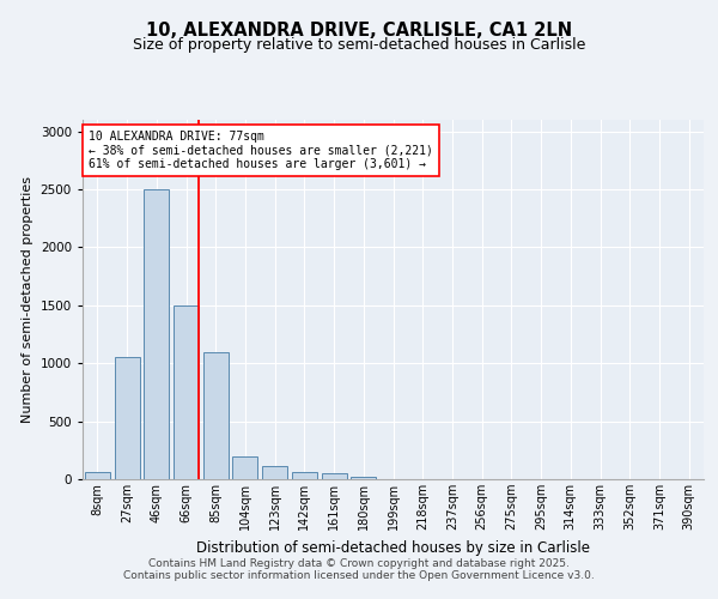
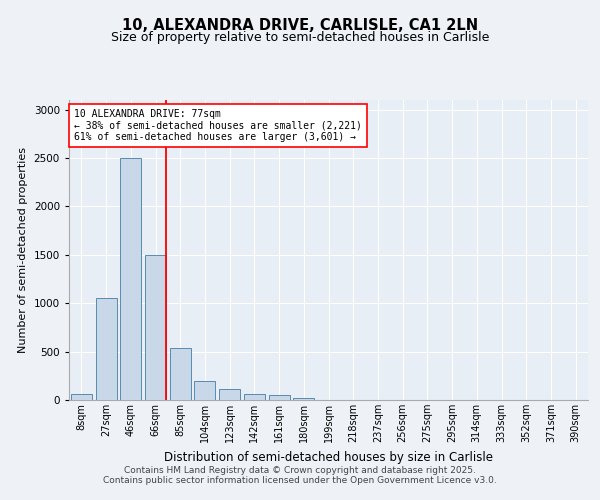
85sqm: 1100 -> 540
